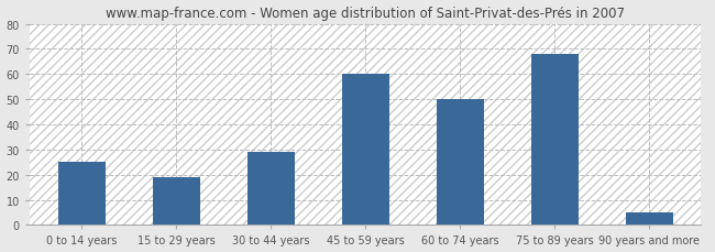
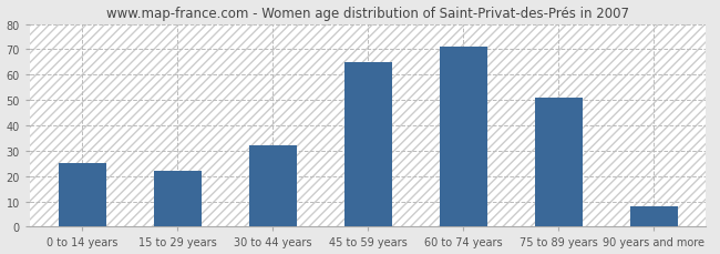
15 to 29 years: 19 -> 22
30 to 44 years: 29 -> 32
45 to 59 years: 60 -> 65
60 to 74 years: 50 -> 71
75 to 89 years: 68 -> 51
90 years and more: 5 -> 8
